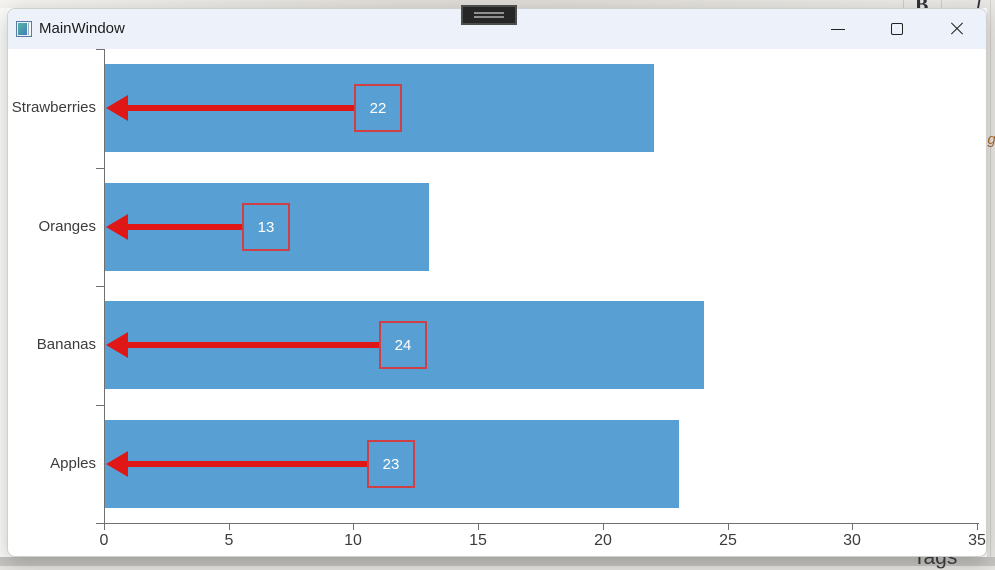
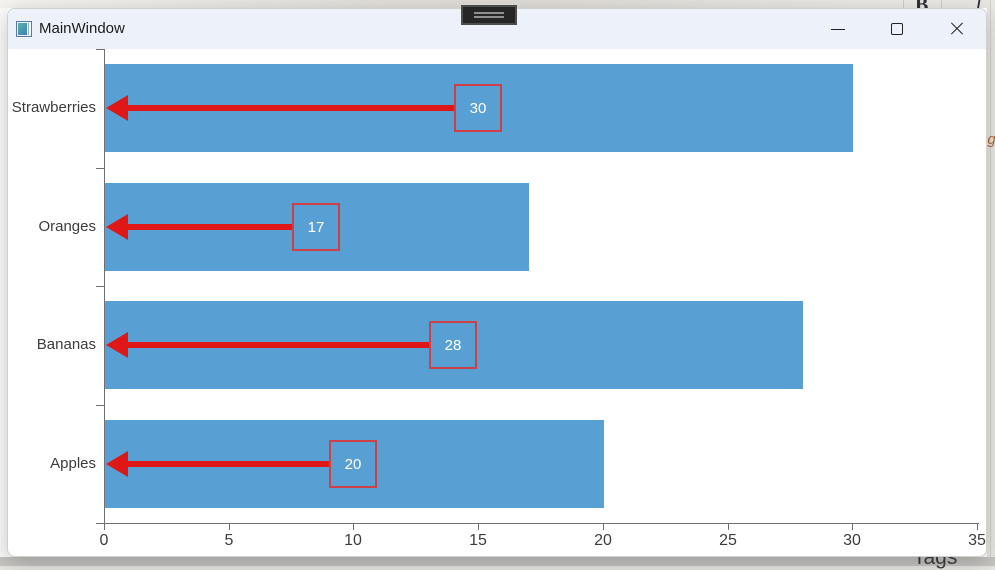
Strawberries: 22 -> 30
Oranges: 13 -> 17
Bananas: 24 -> 28
Apples: 23 -> 20
